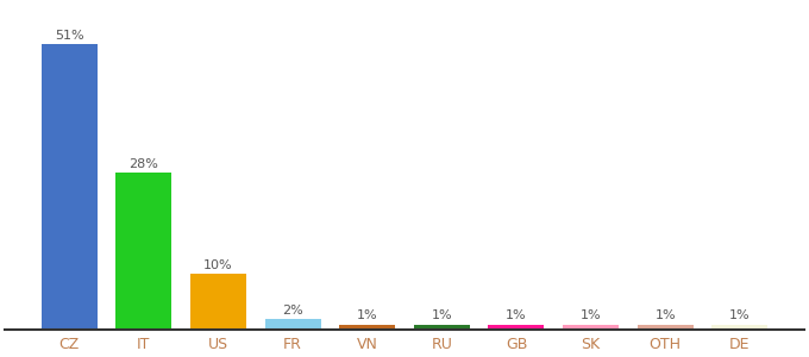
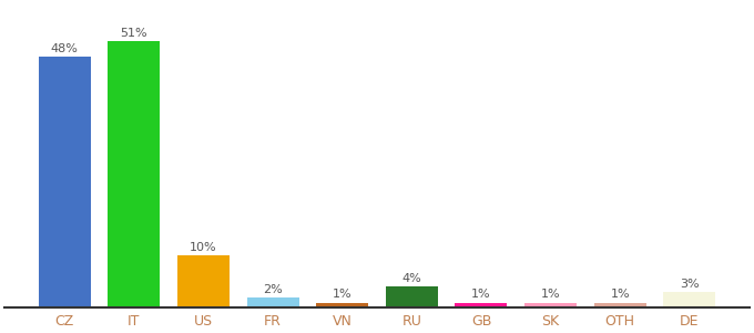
CZ: 51% -> 48%
IT: 28% -> 51%
RU: 1% -> 4%
DE: 1% -> 3%
